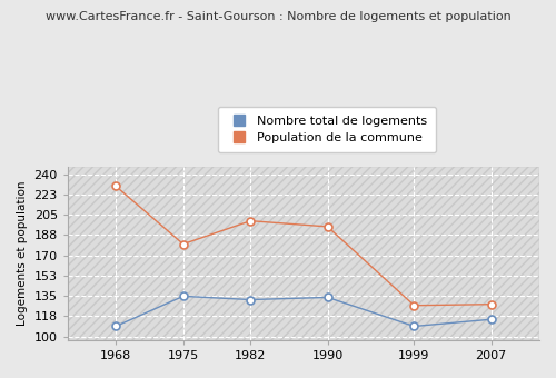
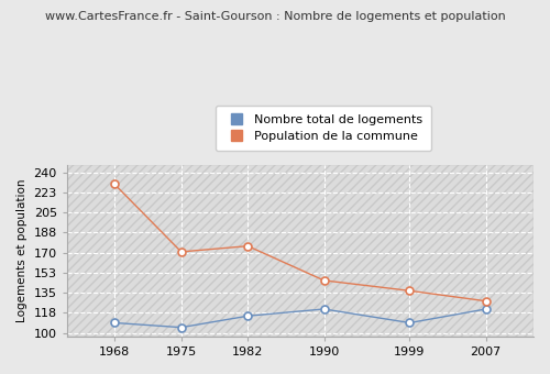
Nombre total de logements/1975: 135 -> 105
Population de la commune/1975: 180 -> 171
Nombre total de logements/1982: 132 -> 115
Population de la commune/1982: 200 -> 176
Nombre total de logements/1990: 134 -> 121
Population de la commune/1990: 195 -> 146
Population de la commune/1999: 127 -> 137
Nombre total de logements/2007: 115 -> 121
